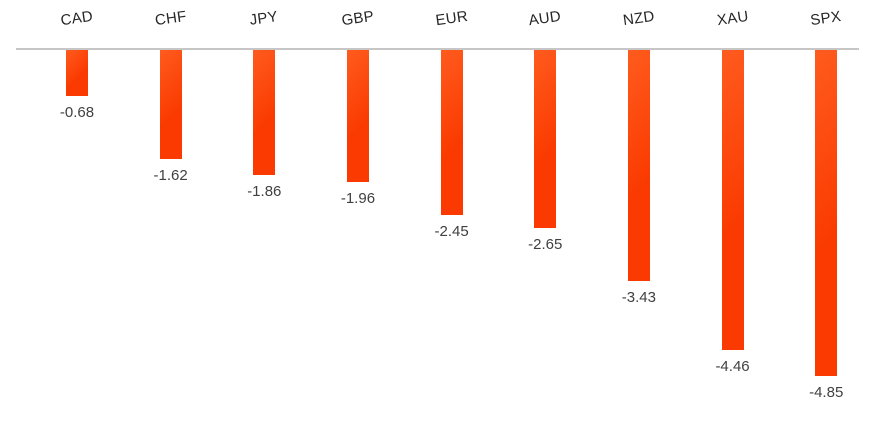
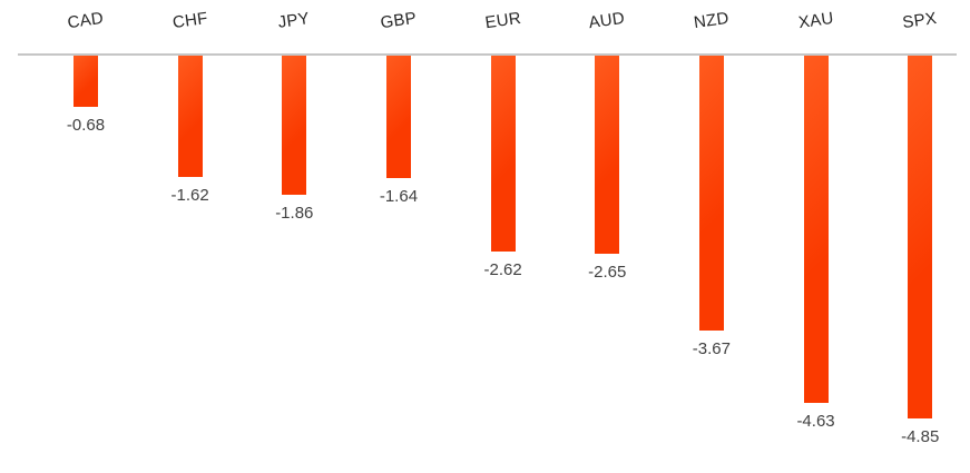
GBP: -1.96 -> -1.64
EUR: -2.45 -> -2.62
NZD: -3.43 -> -3.67
XAU: -4.46 -> -4.63
